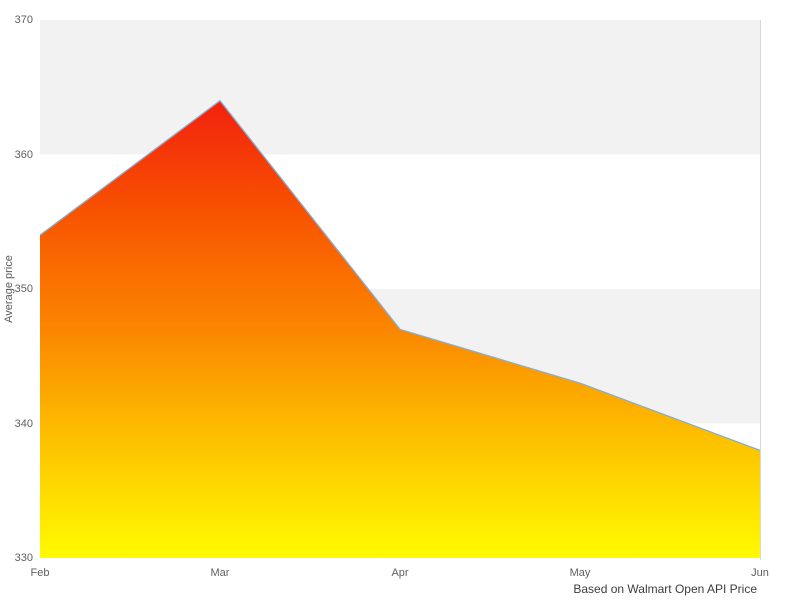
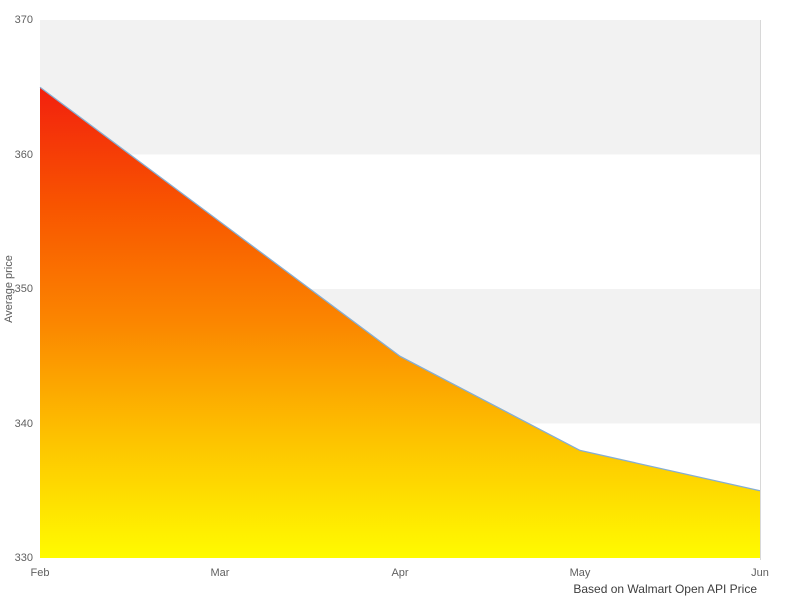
Feb: 354 -> 365
Mar: 364 -> 355
Apr: 347 -> 345
May: 343 -> 338
Jun: 338 -> 335
